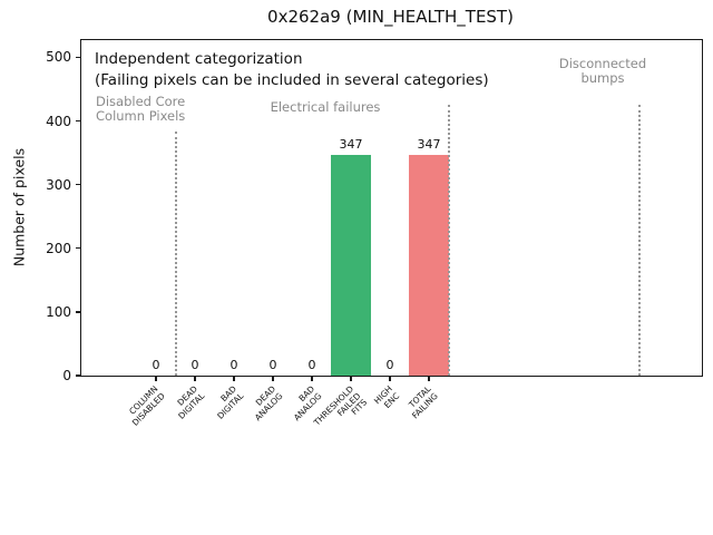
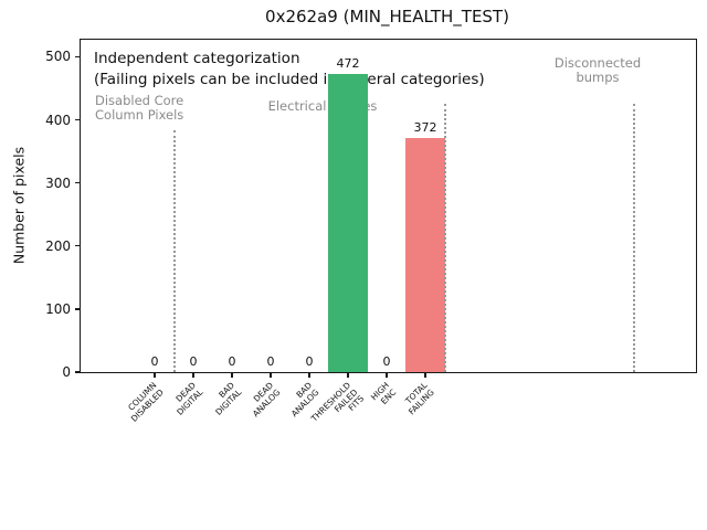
THRESHOLD FAILED FITS: 347 -> 472
TOTAL FAILING: 347 -> 372
